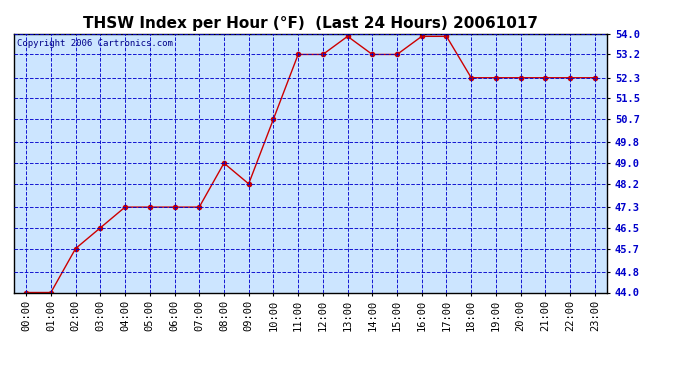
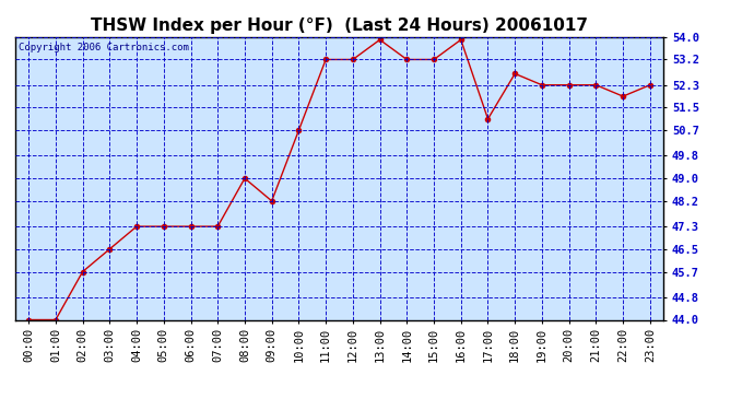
17:00: 53.9 -> 51.1
18:00: 52.3 -> 52.7
22:00: 52.3 -> 51.9
